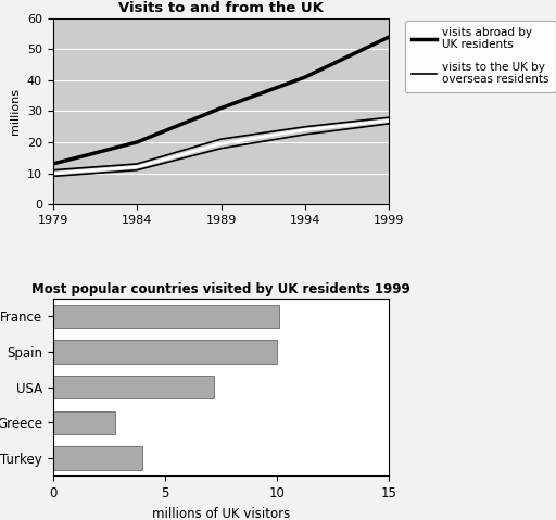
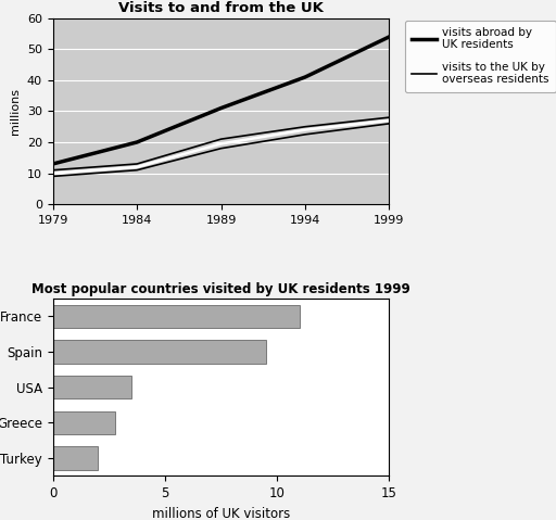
Most popular countries visited by UK residents 1999/France: 10.1 -> 11.0
Most popular countries visited by UK residents 1999/Spain: 10.0 -> 9.5
Most popular countries visited by UK residents 1999/USA: 7.2 -> 3.5
Most popular countries visited by UK residents 1999/Turkey: 4.0 -> 2.0
